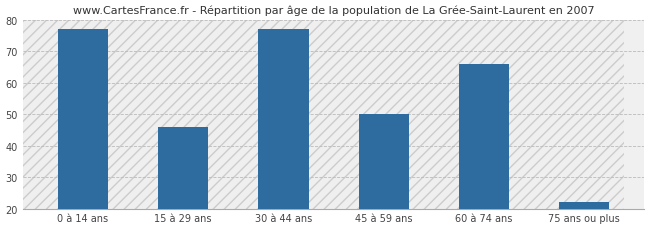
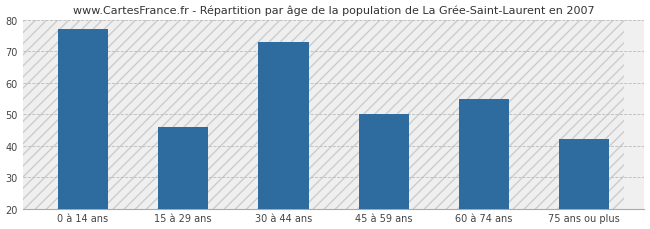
30 à 44 ans: 77 -> 73
60 à 74 ans: 66 -> 55
75 ans ou plus: 22 -> 42
